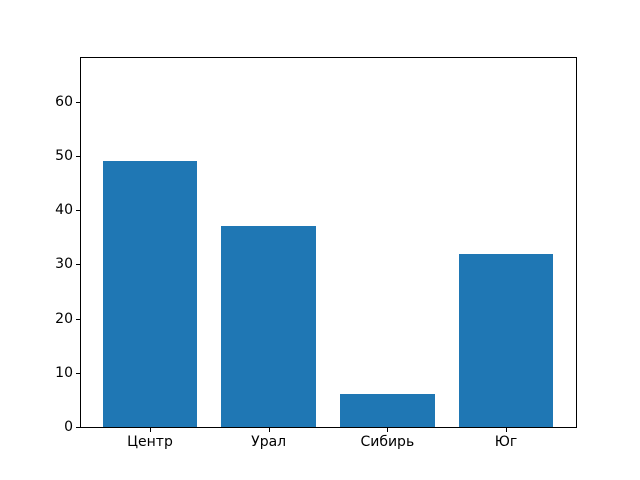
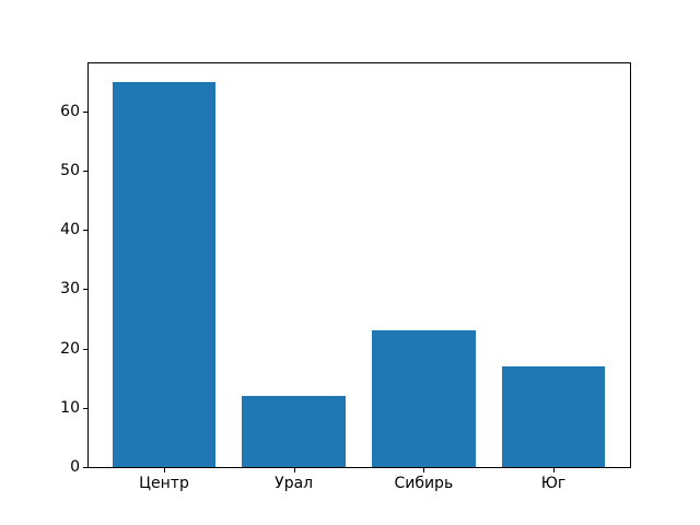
Центр: 49 -> 65
Урал: 37 -> 12
Сибирь: 6 -> 23
Юг: 32 -> 17
